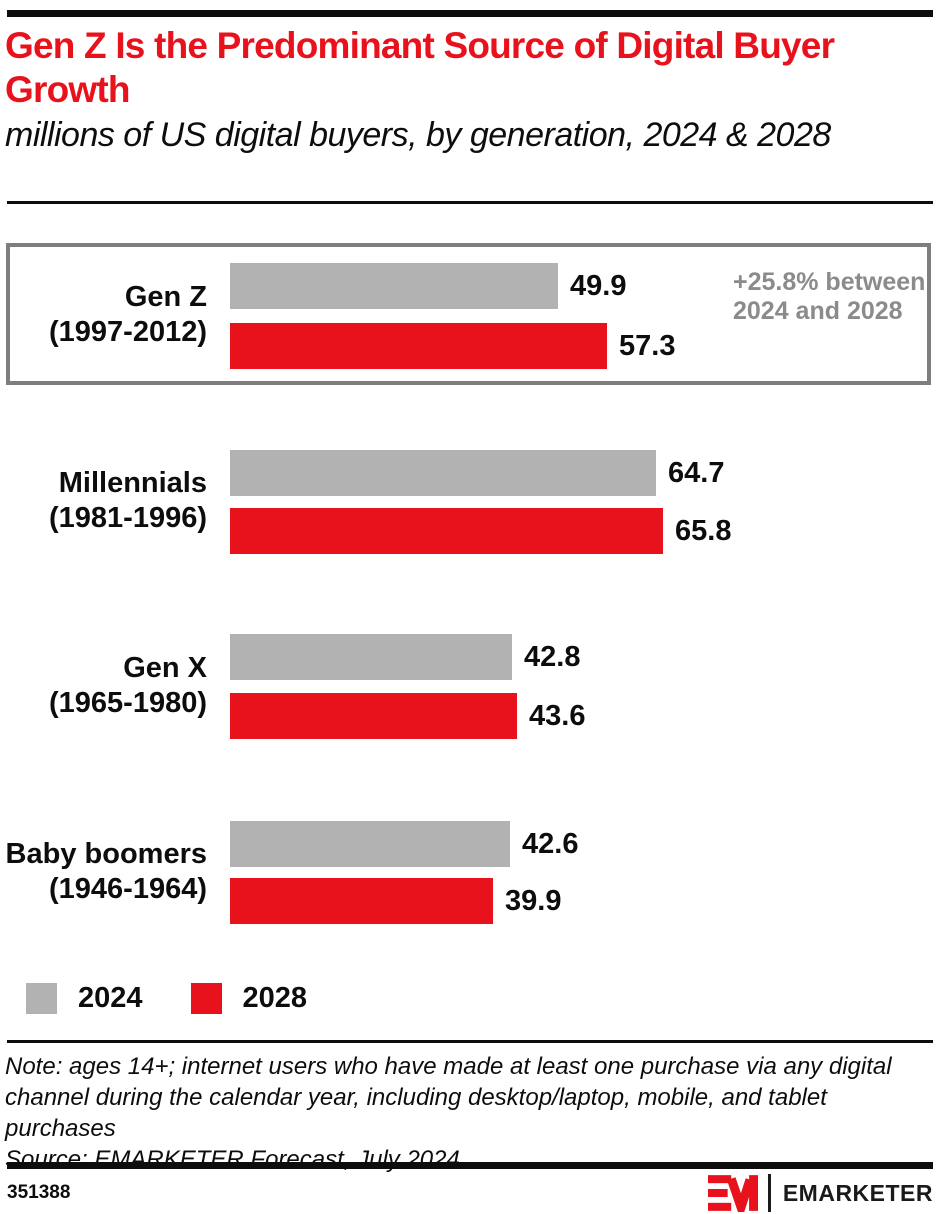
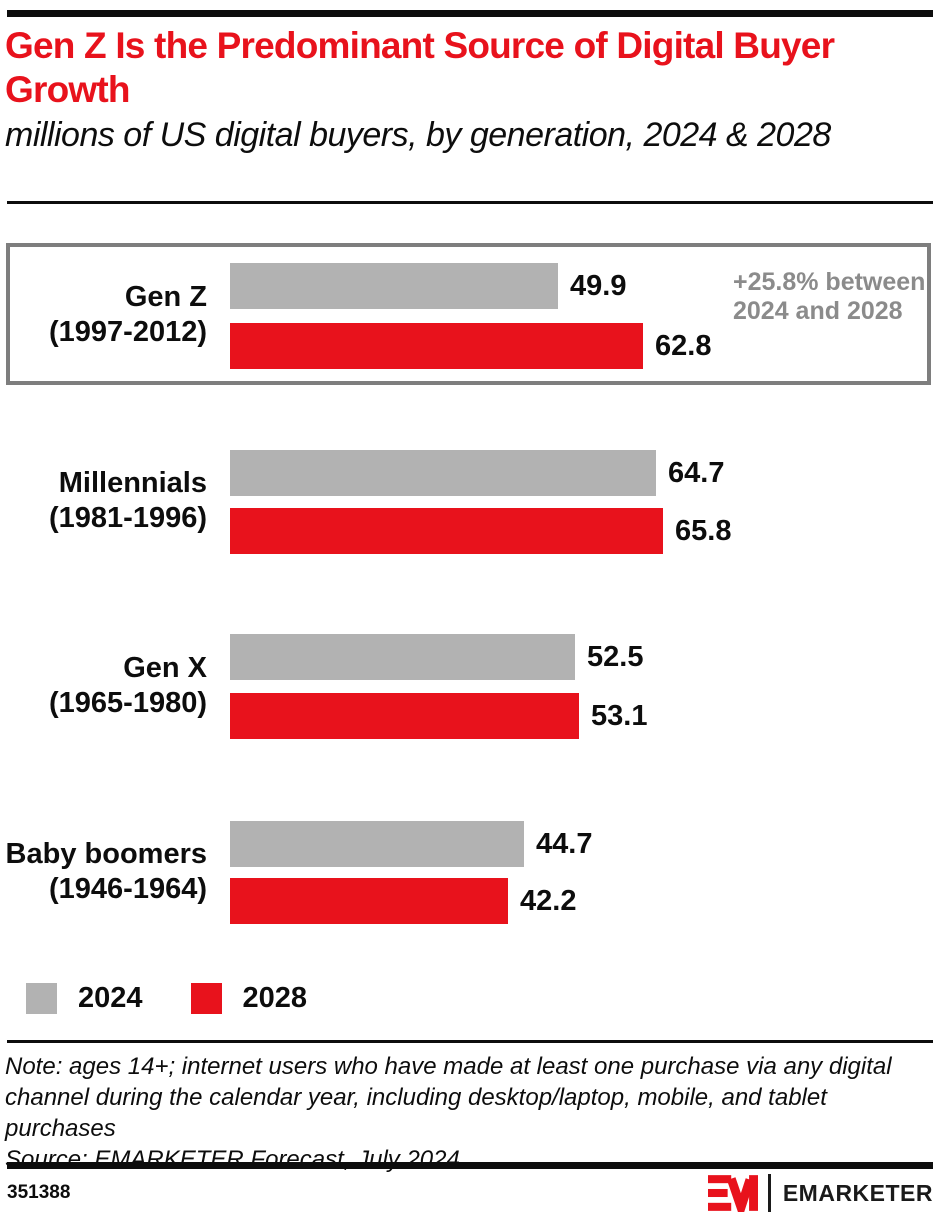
2028/Gen Z (1997-2012): 57.3 -> 62.8
2024/Gen X (1965-1980): 42.8 -> 52.5
2028/Gen X (1965-1980): 43.6 -> 53.1
2024/Baby boomers (1946-1964): 42.6 -> 44.7
2028/Baby boomers (1946-1964): 39.9 -> 42.2
